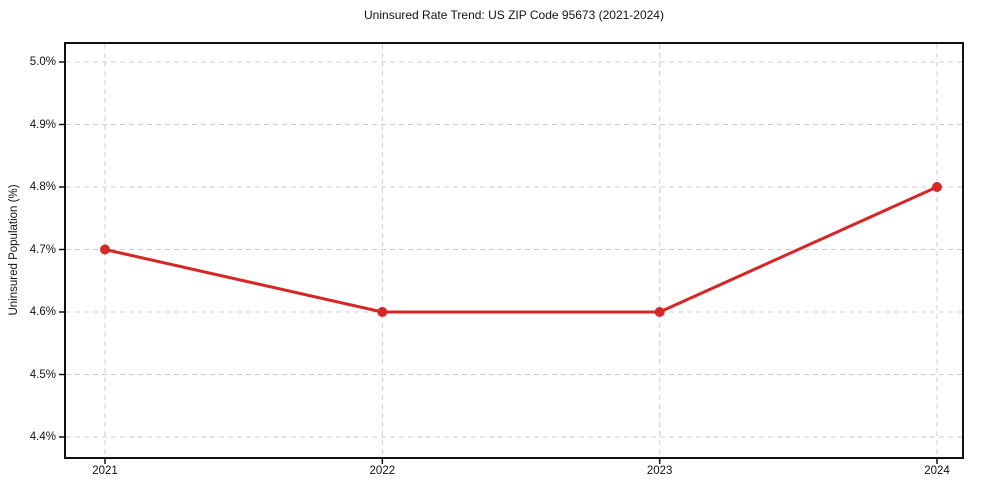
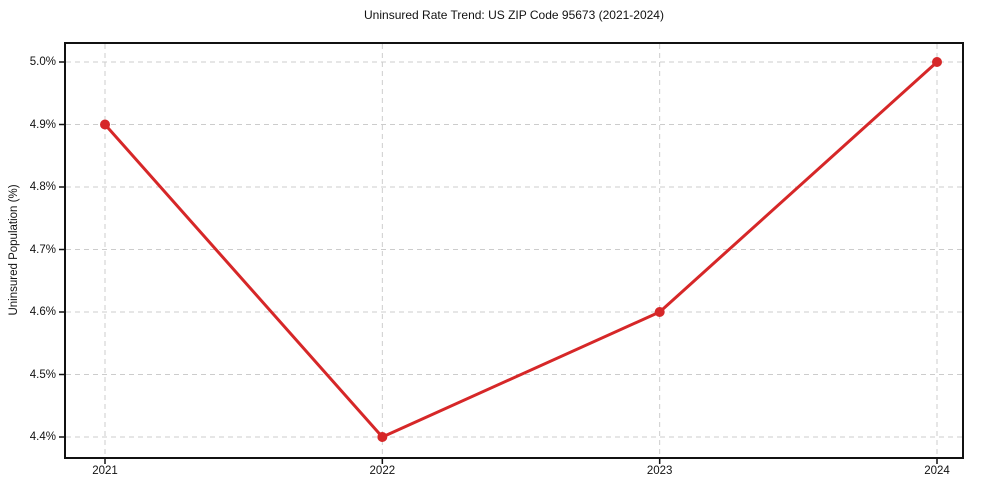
2021: 4.7% -> 4.9%
2022: 4.6% -> 4.4%
2024: 4.8% -> 5.0%
